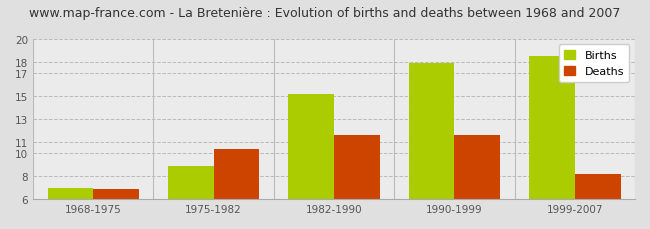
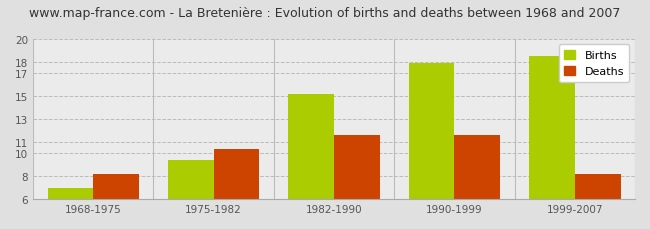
Deaths/1968-1975: 6.9 -> 8.2
Births/1975-1982: 8.9 -> 9.4
